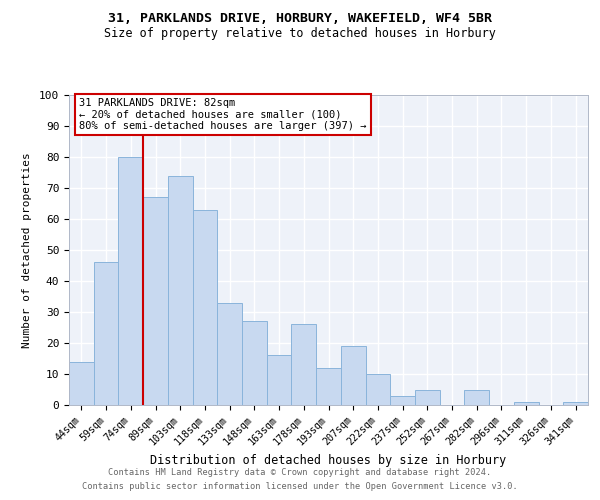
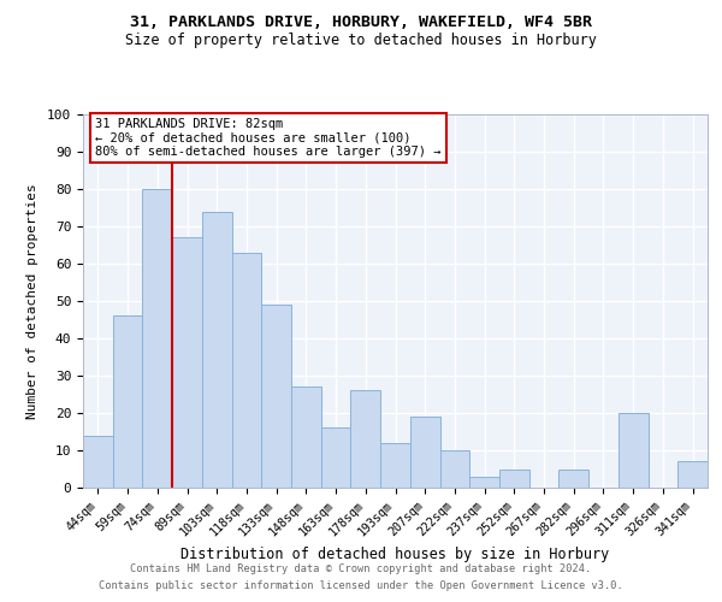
133sqm: 33 -> 49
311sqm: 1 -> 20
341sqm: 1 -> 7
